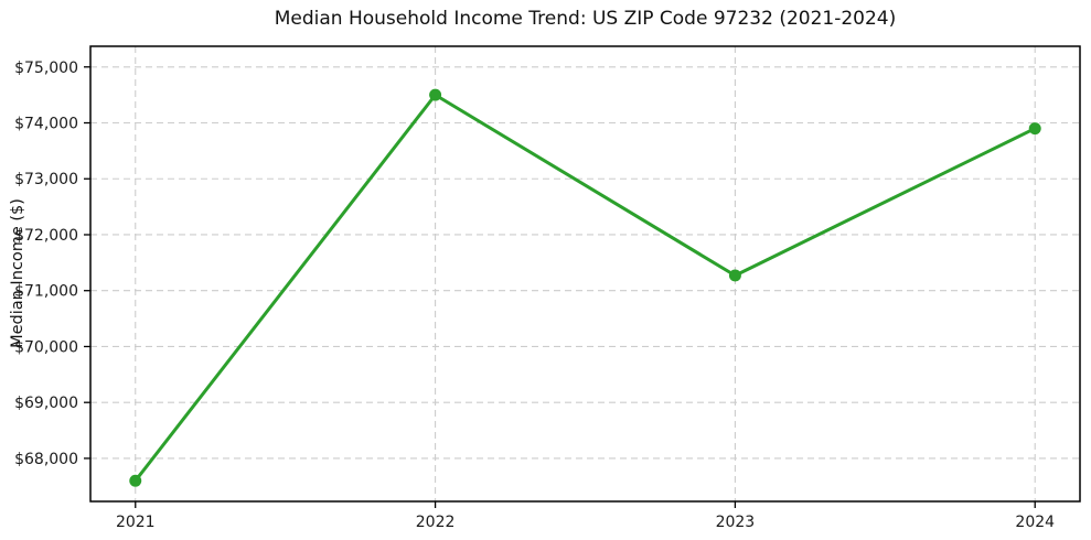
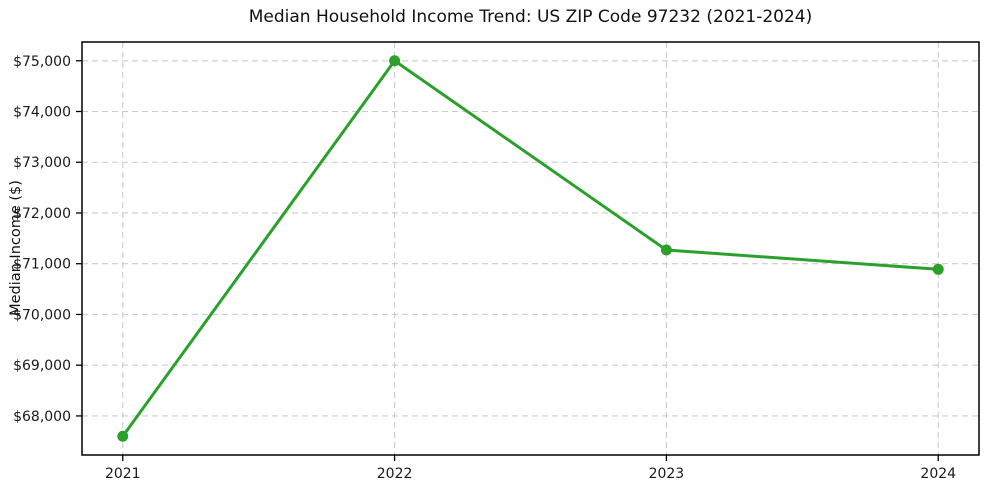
2022: $74500 -> $75000
2024: $73900 -> $70900
